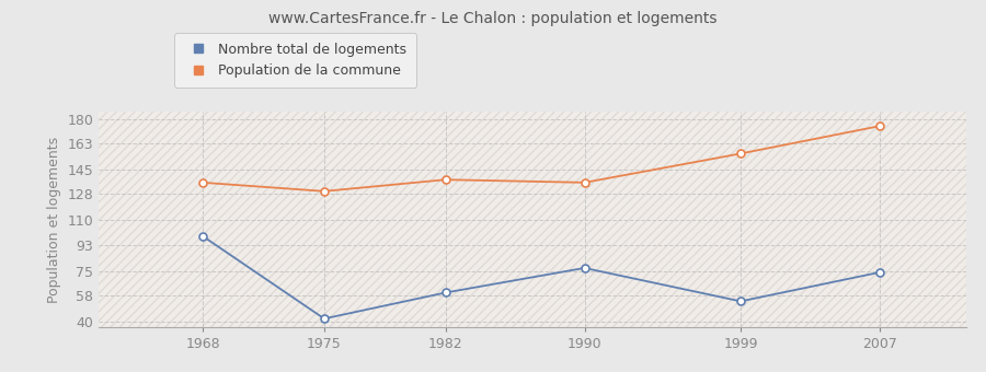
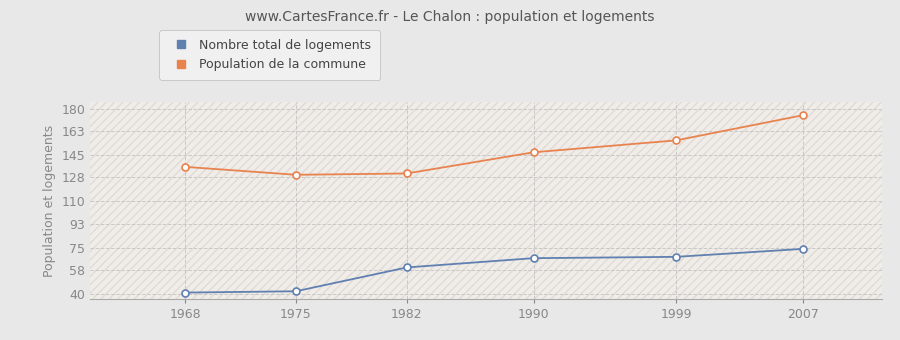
Nombre total de logements/1968: 99 -> 41
Population de la commune/1982: 138 -> 131
Nombre total de logements/1990: 77 -> 67
Population de la commune/1990: 136 -> 147
Nombre total de logements/1999: 54 -> 68
